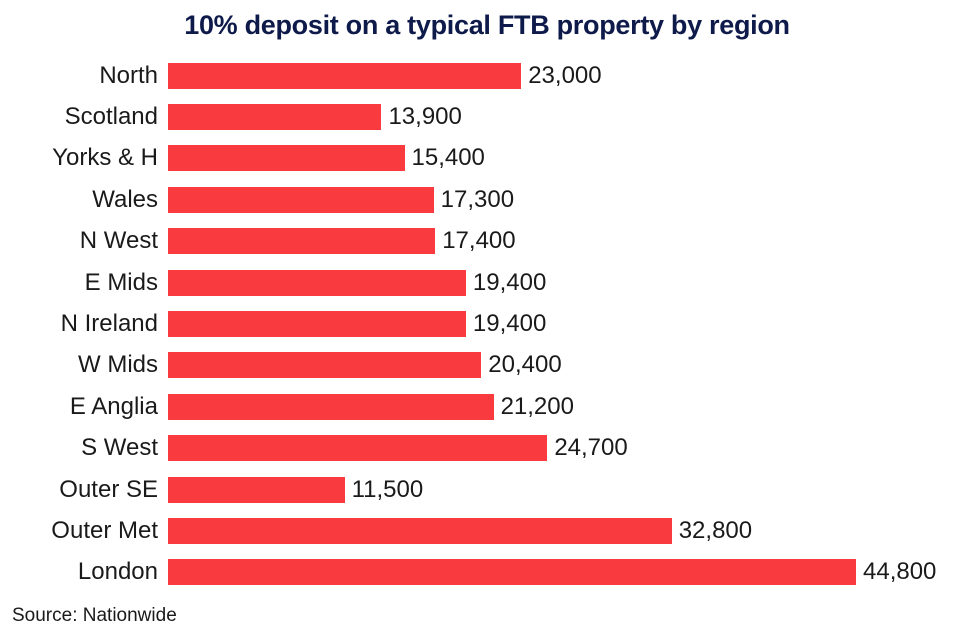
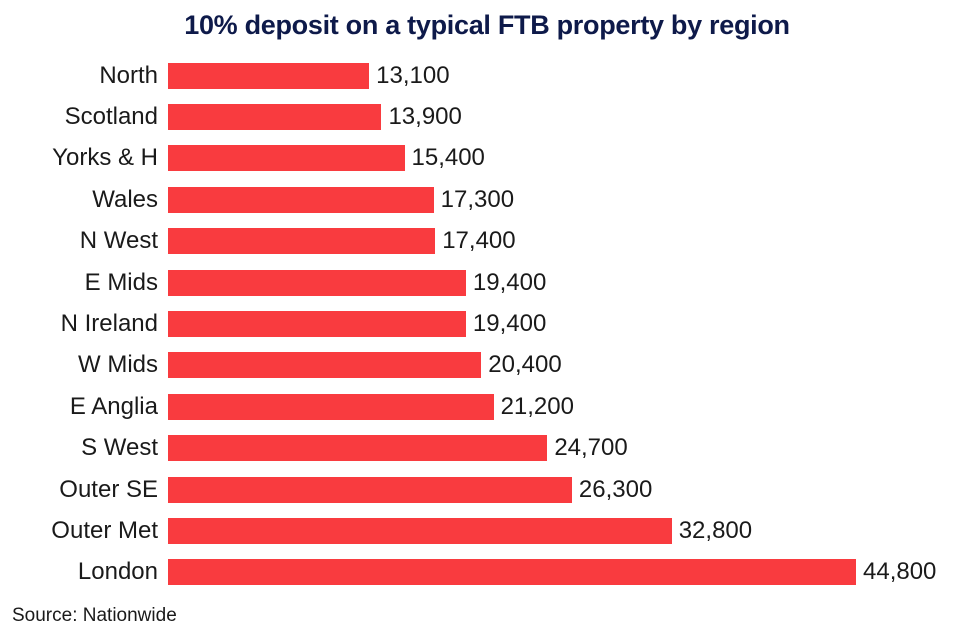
North: 23,000 -> 13,100
Outer SE: 11,500 -> 26,300
